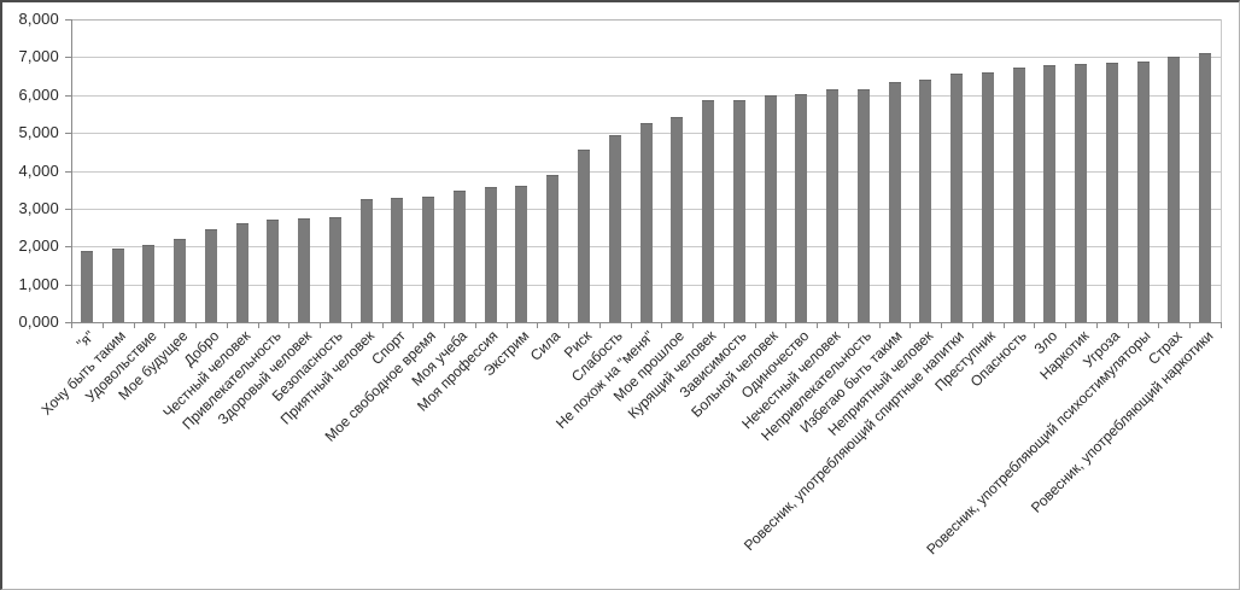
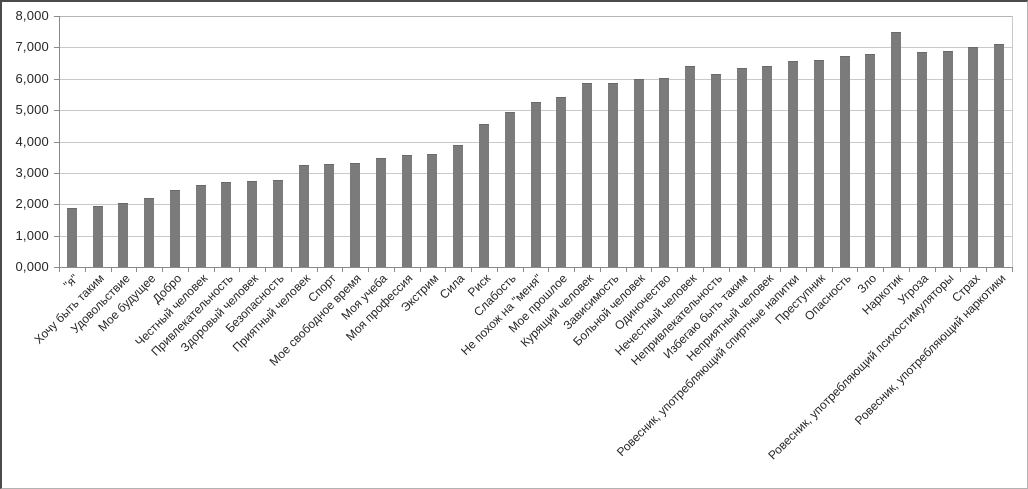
Нечестный человек: 6,1 -> 6,4
Наркотик: 6,8 -> 7,5
